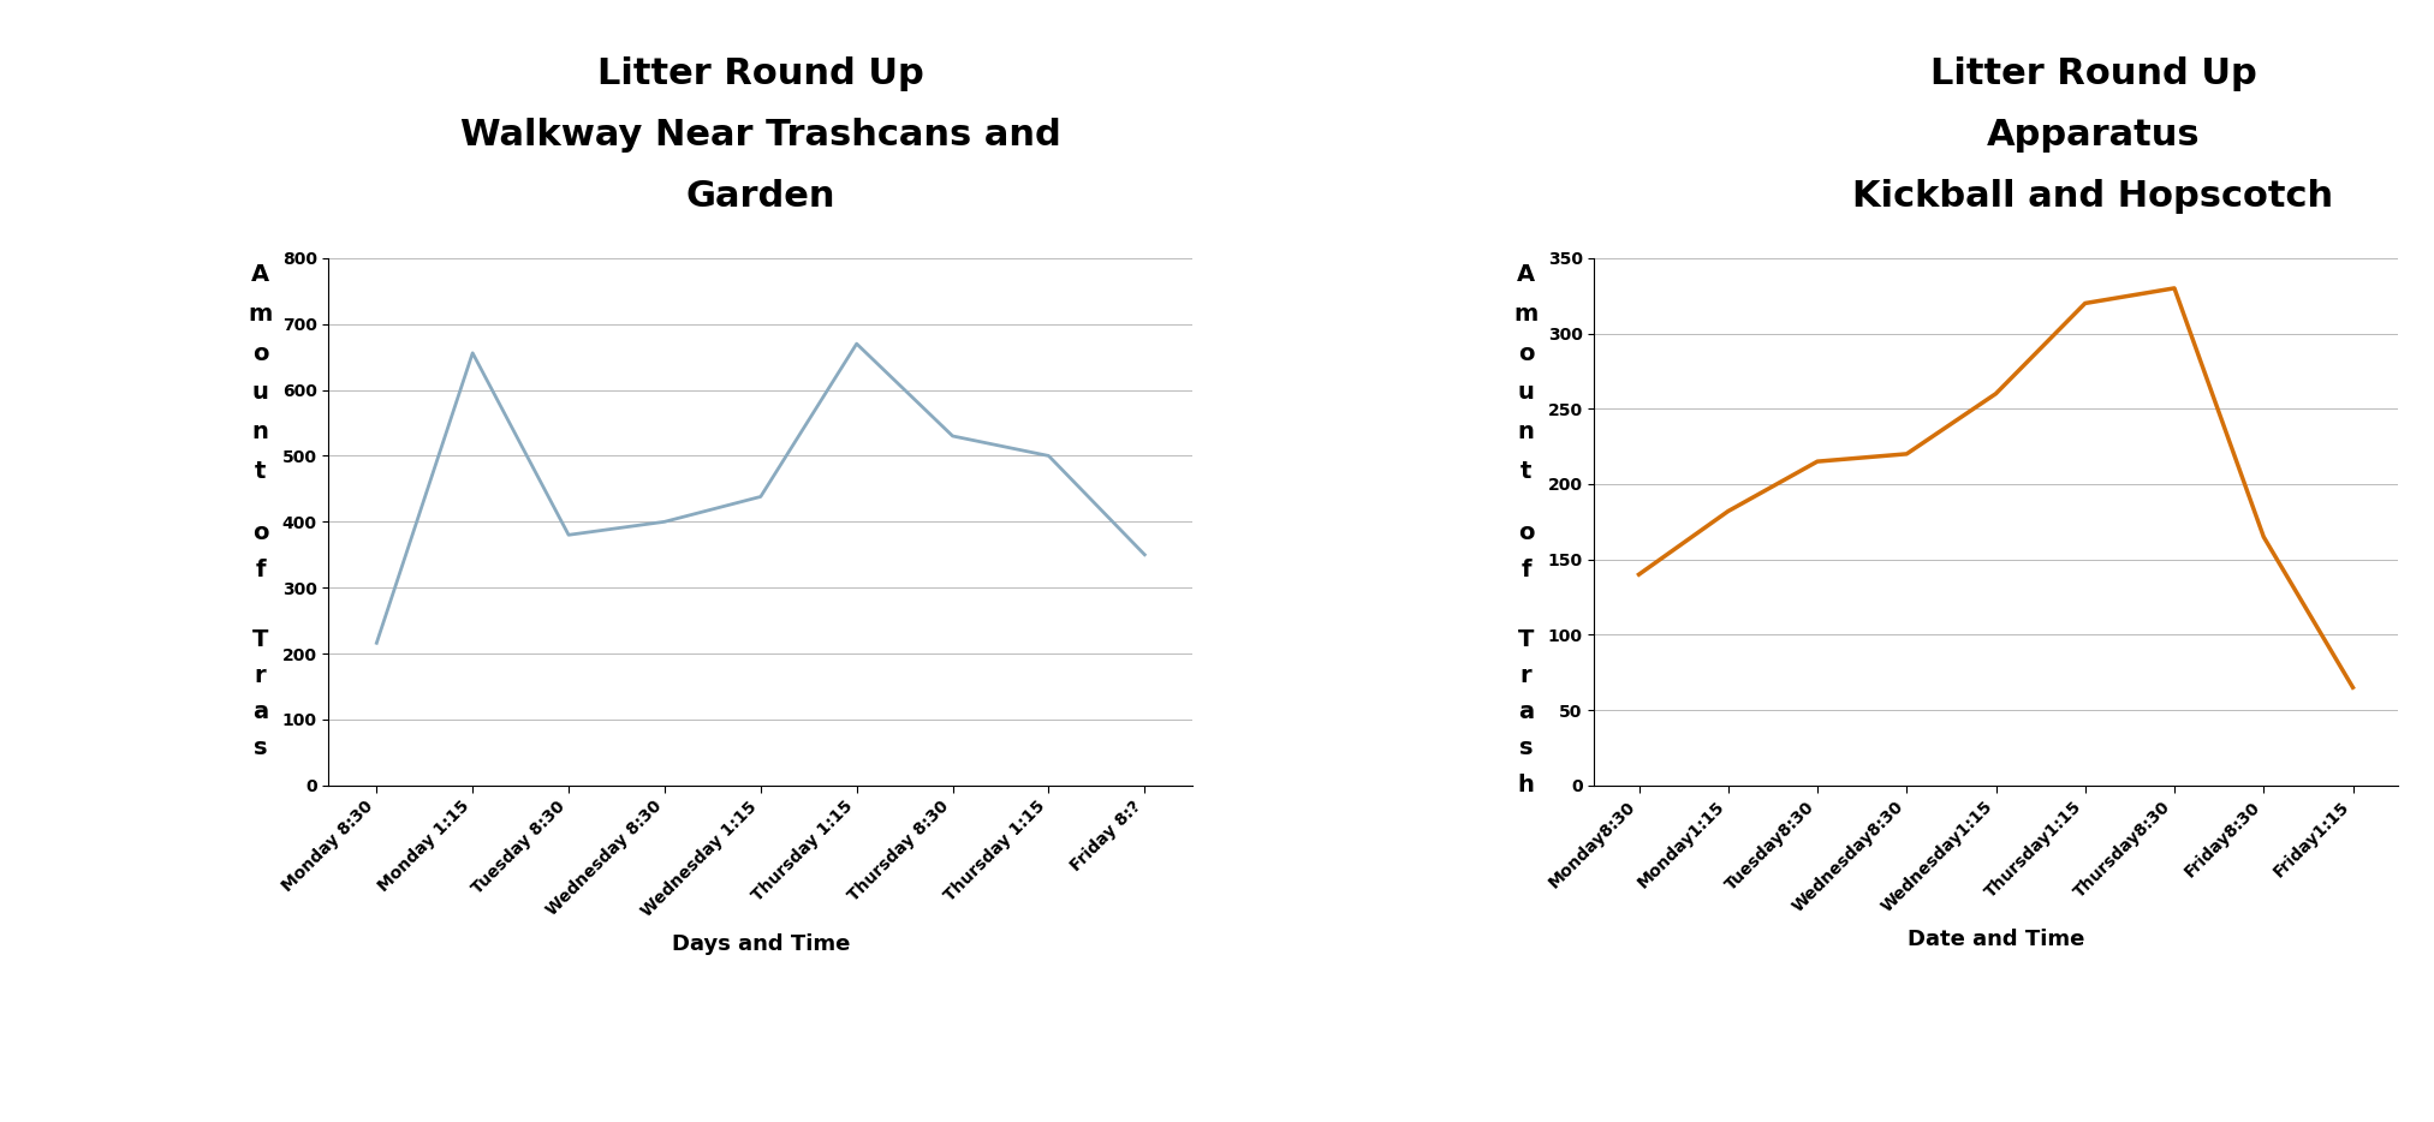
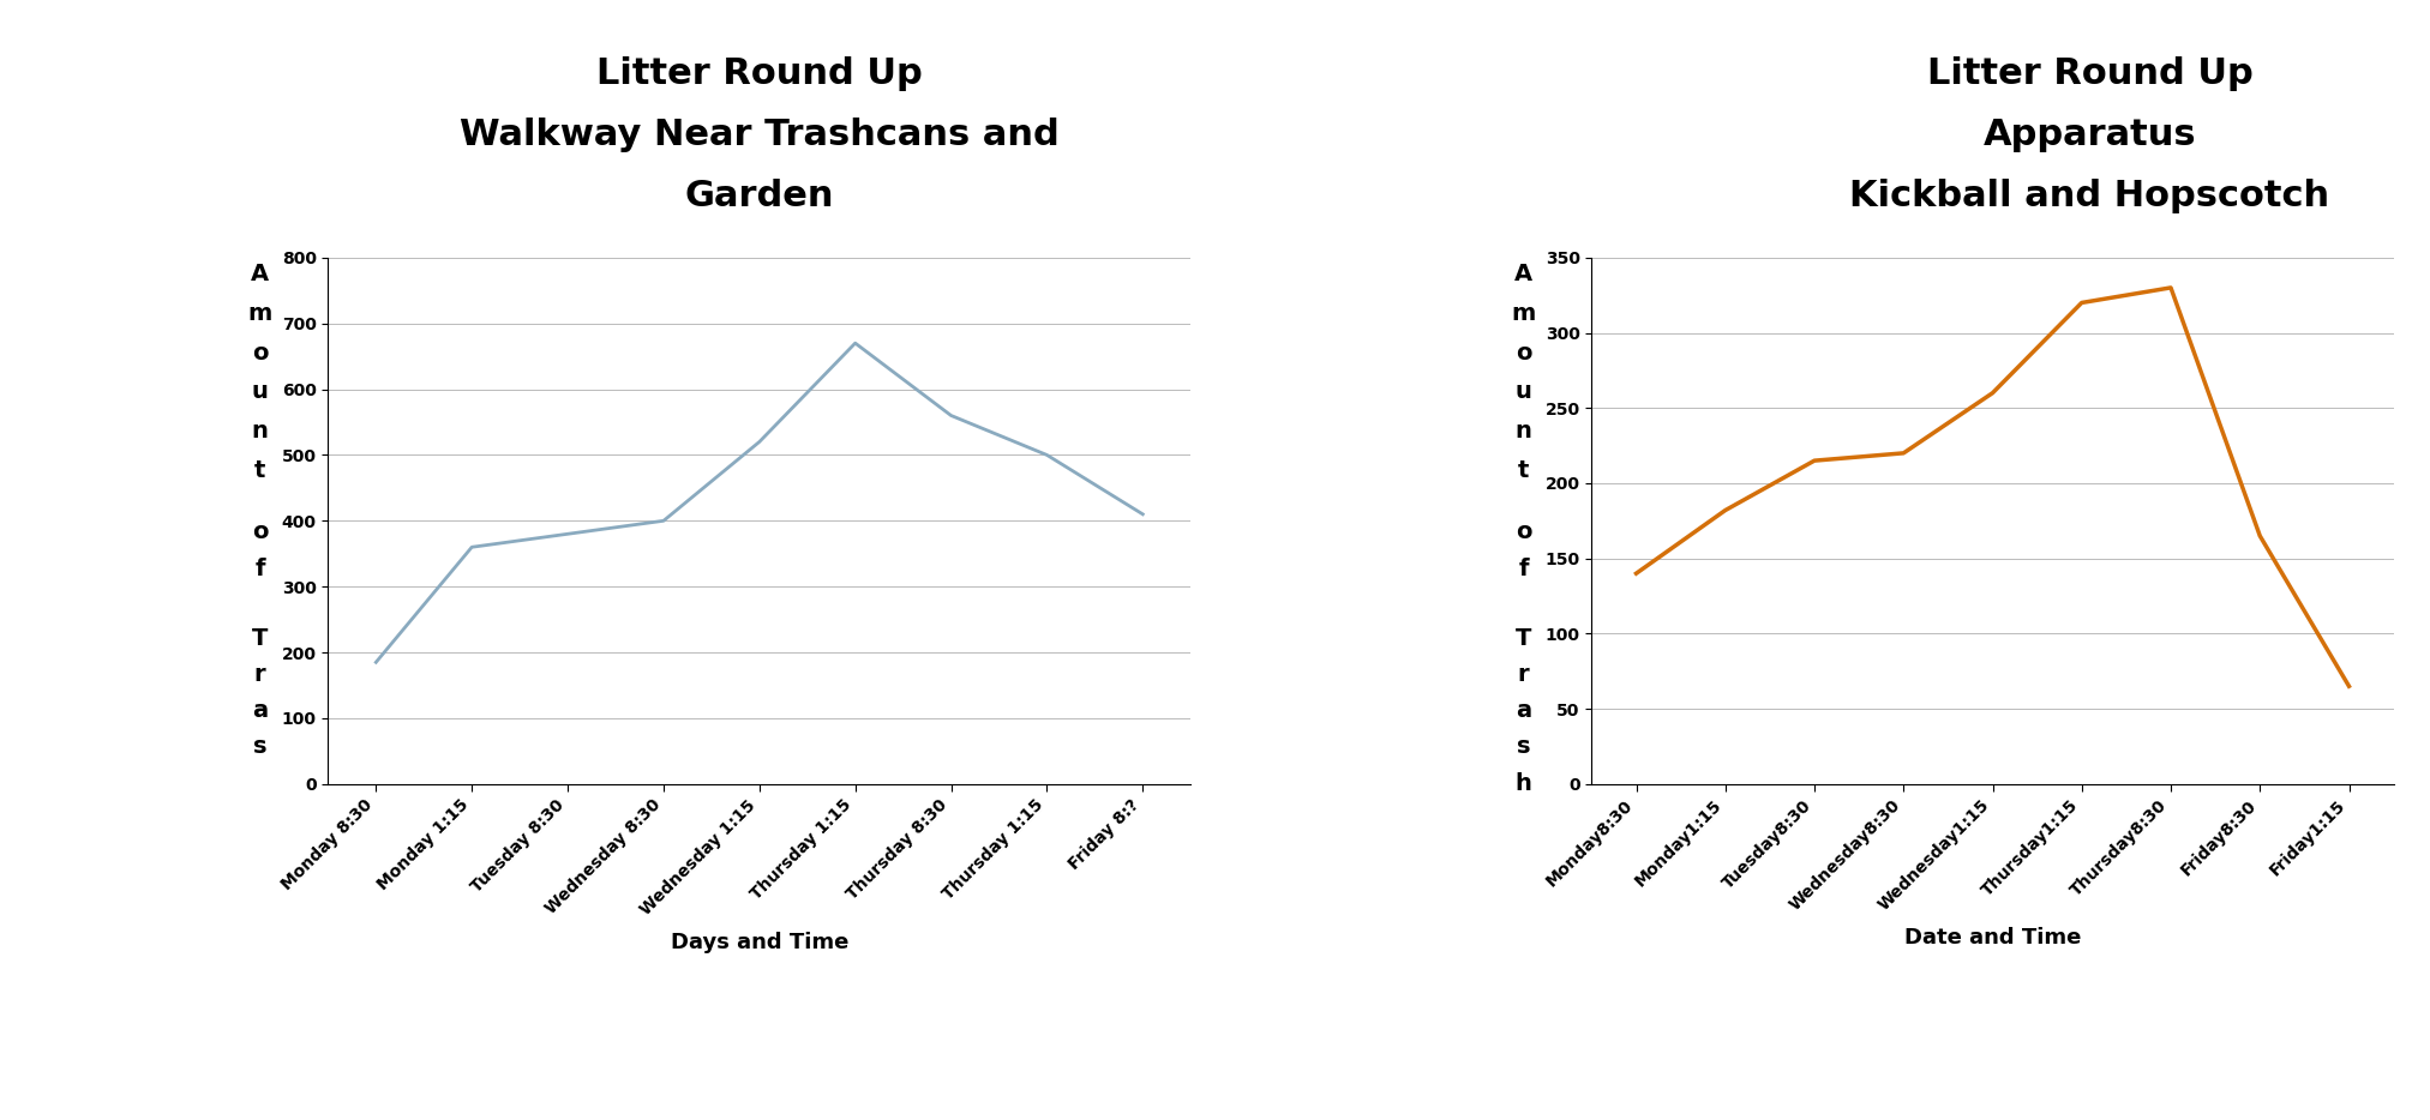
Monday 8:30: 216 -> 185
Monday 1:15: 656 -> 360
Wednesday 1:15: 438 -> 520
Thursday 8:30: 530 -> 560
Friday 8:?: 350 -> 410
